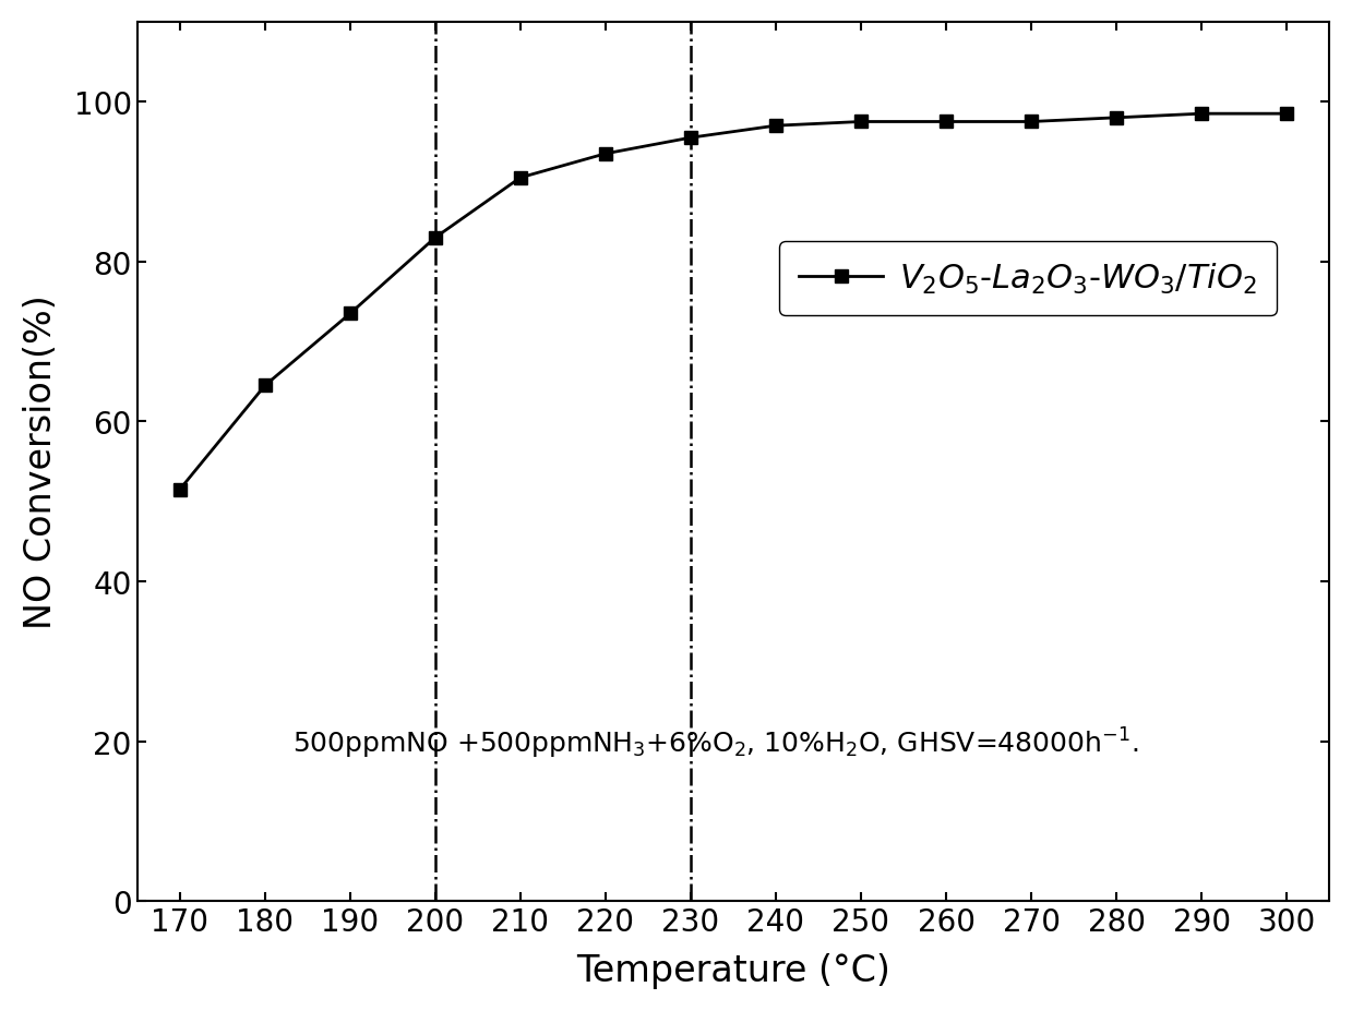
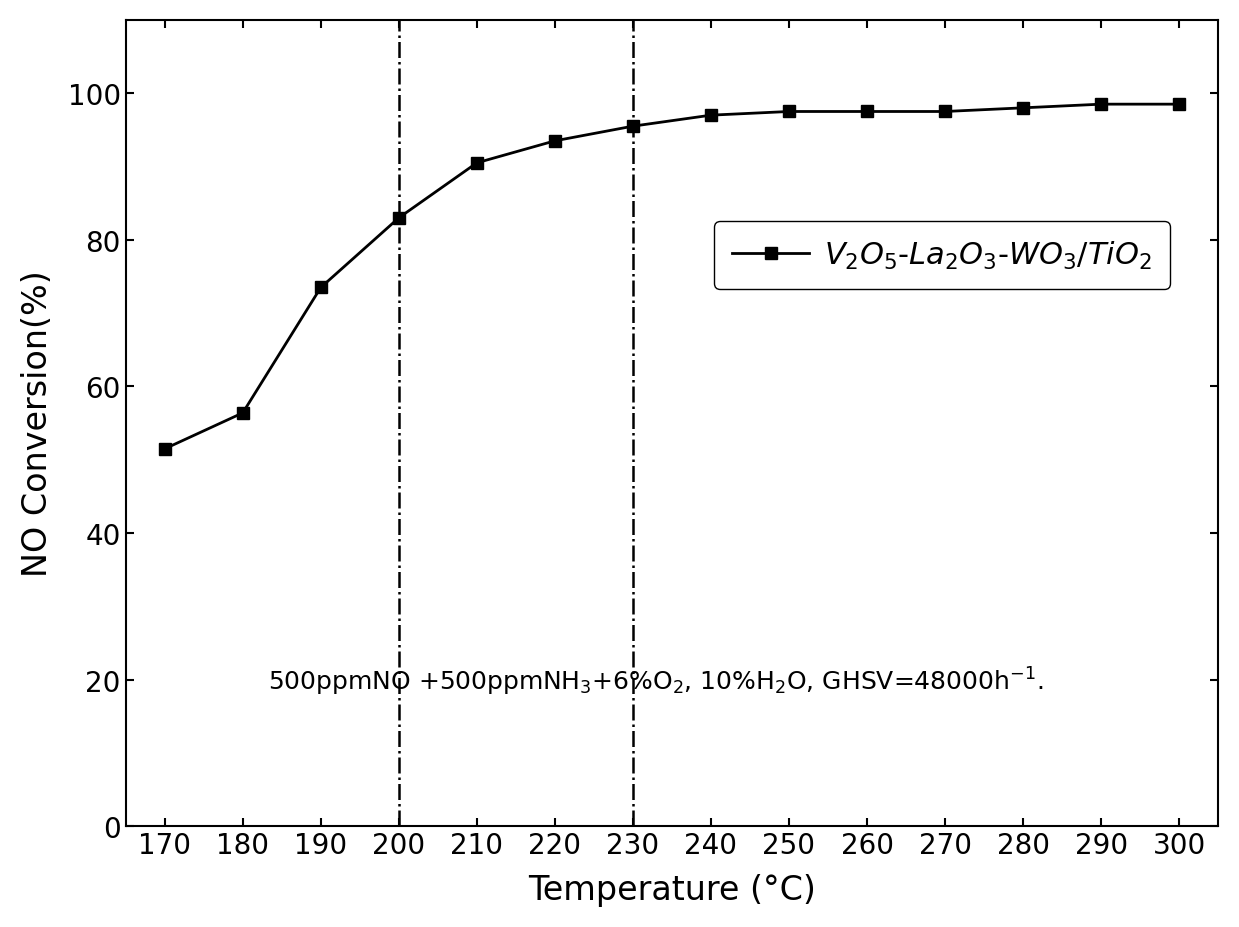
180: 64.5 -> 56.4
